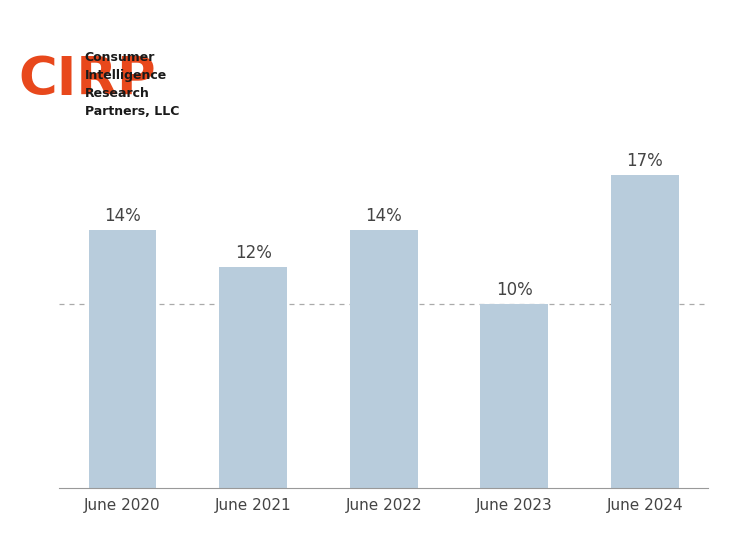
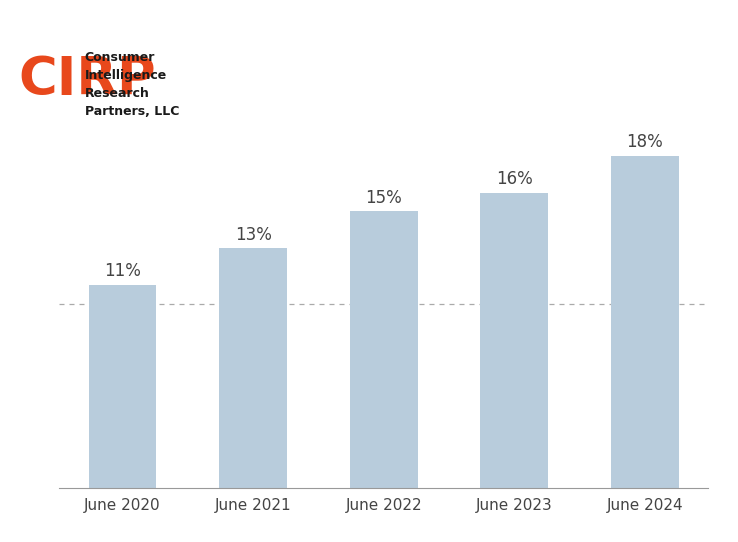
June 2020: 14% -> 11%
June 2021: 12% -> 13%
June 2022: 14% -> 15%
June 2023: 10% -> 16%
June 2024: 17% -> 18%
